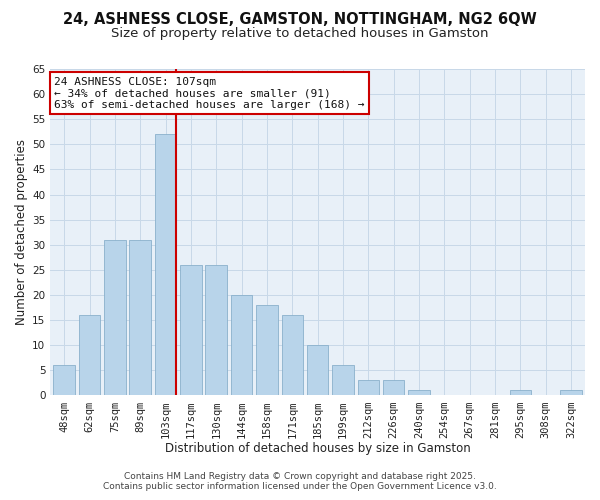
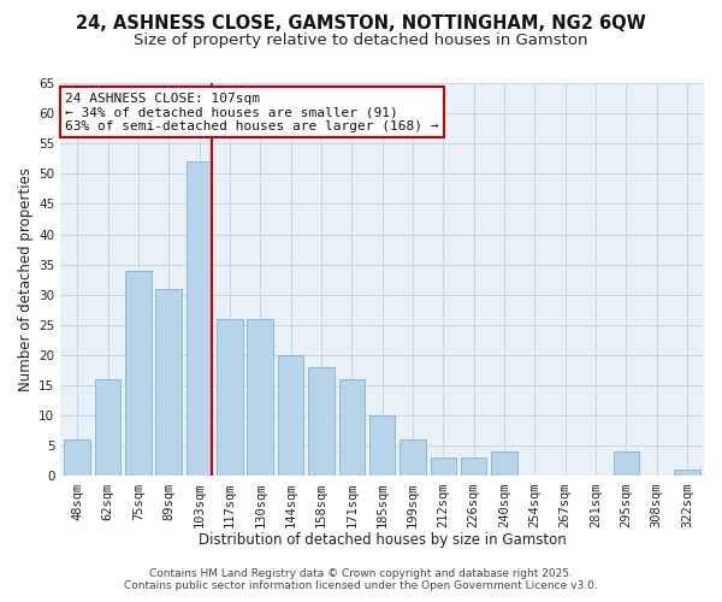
75sqm: 31 -> 34
240sqm: 1 -> 4
295sqm: 1 -> 4
